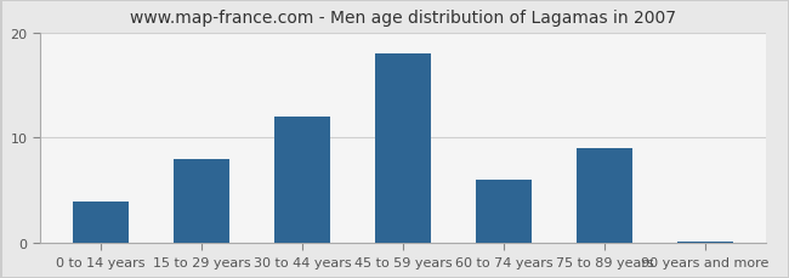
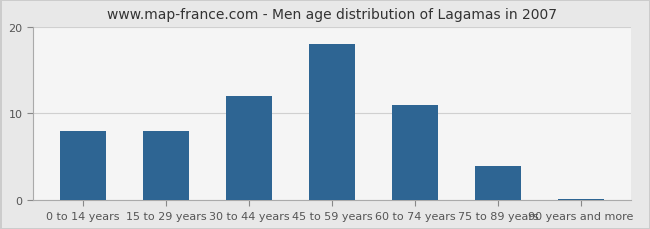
0 to 14 years: 4.0 -> 8.0
60 to 74 years: 6.0 -> 11.0
75 to 89 years: 9.0 -> 4.0
